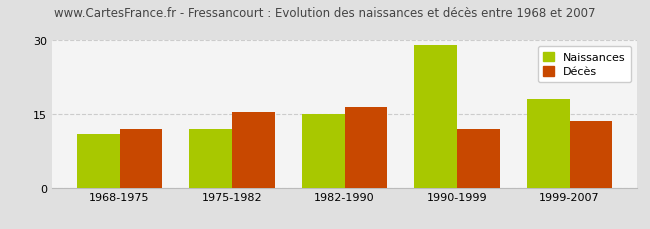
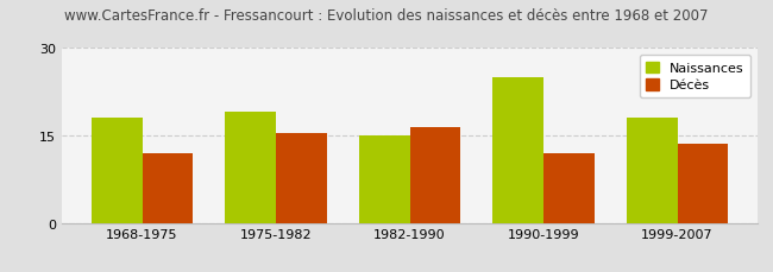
Naissances/1968-1975: 11 -> 18
Naissances/1975-1982: 12 -> 19
Naissances/1990-1999: 29 -> 25
